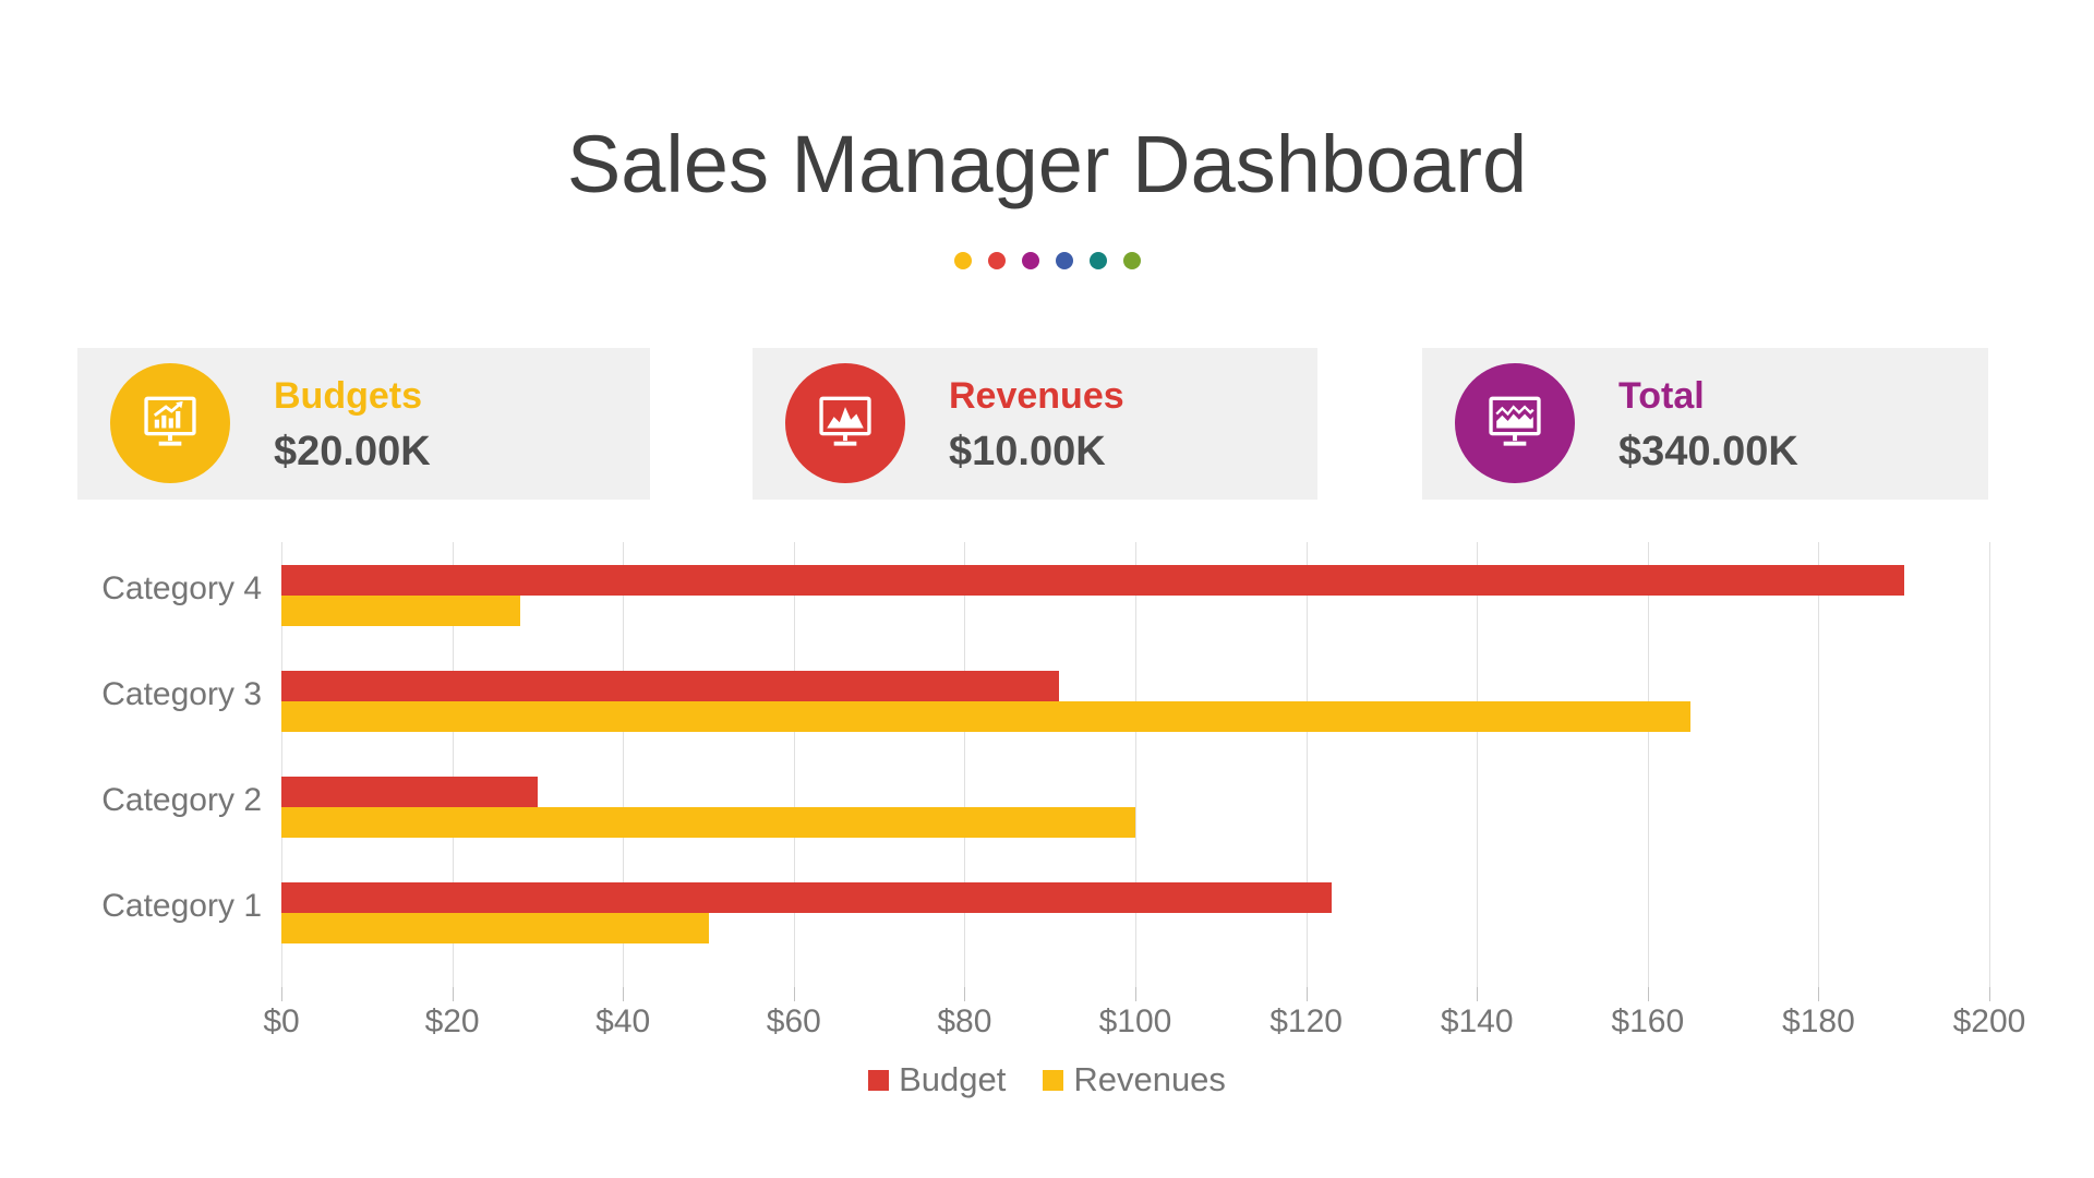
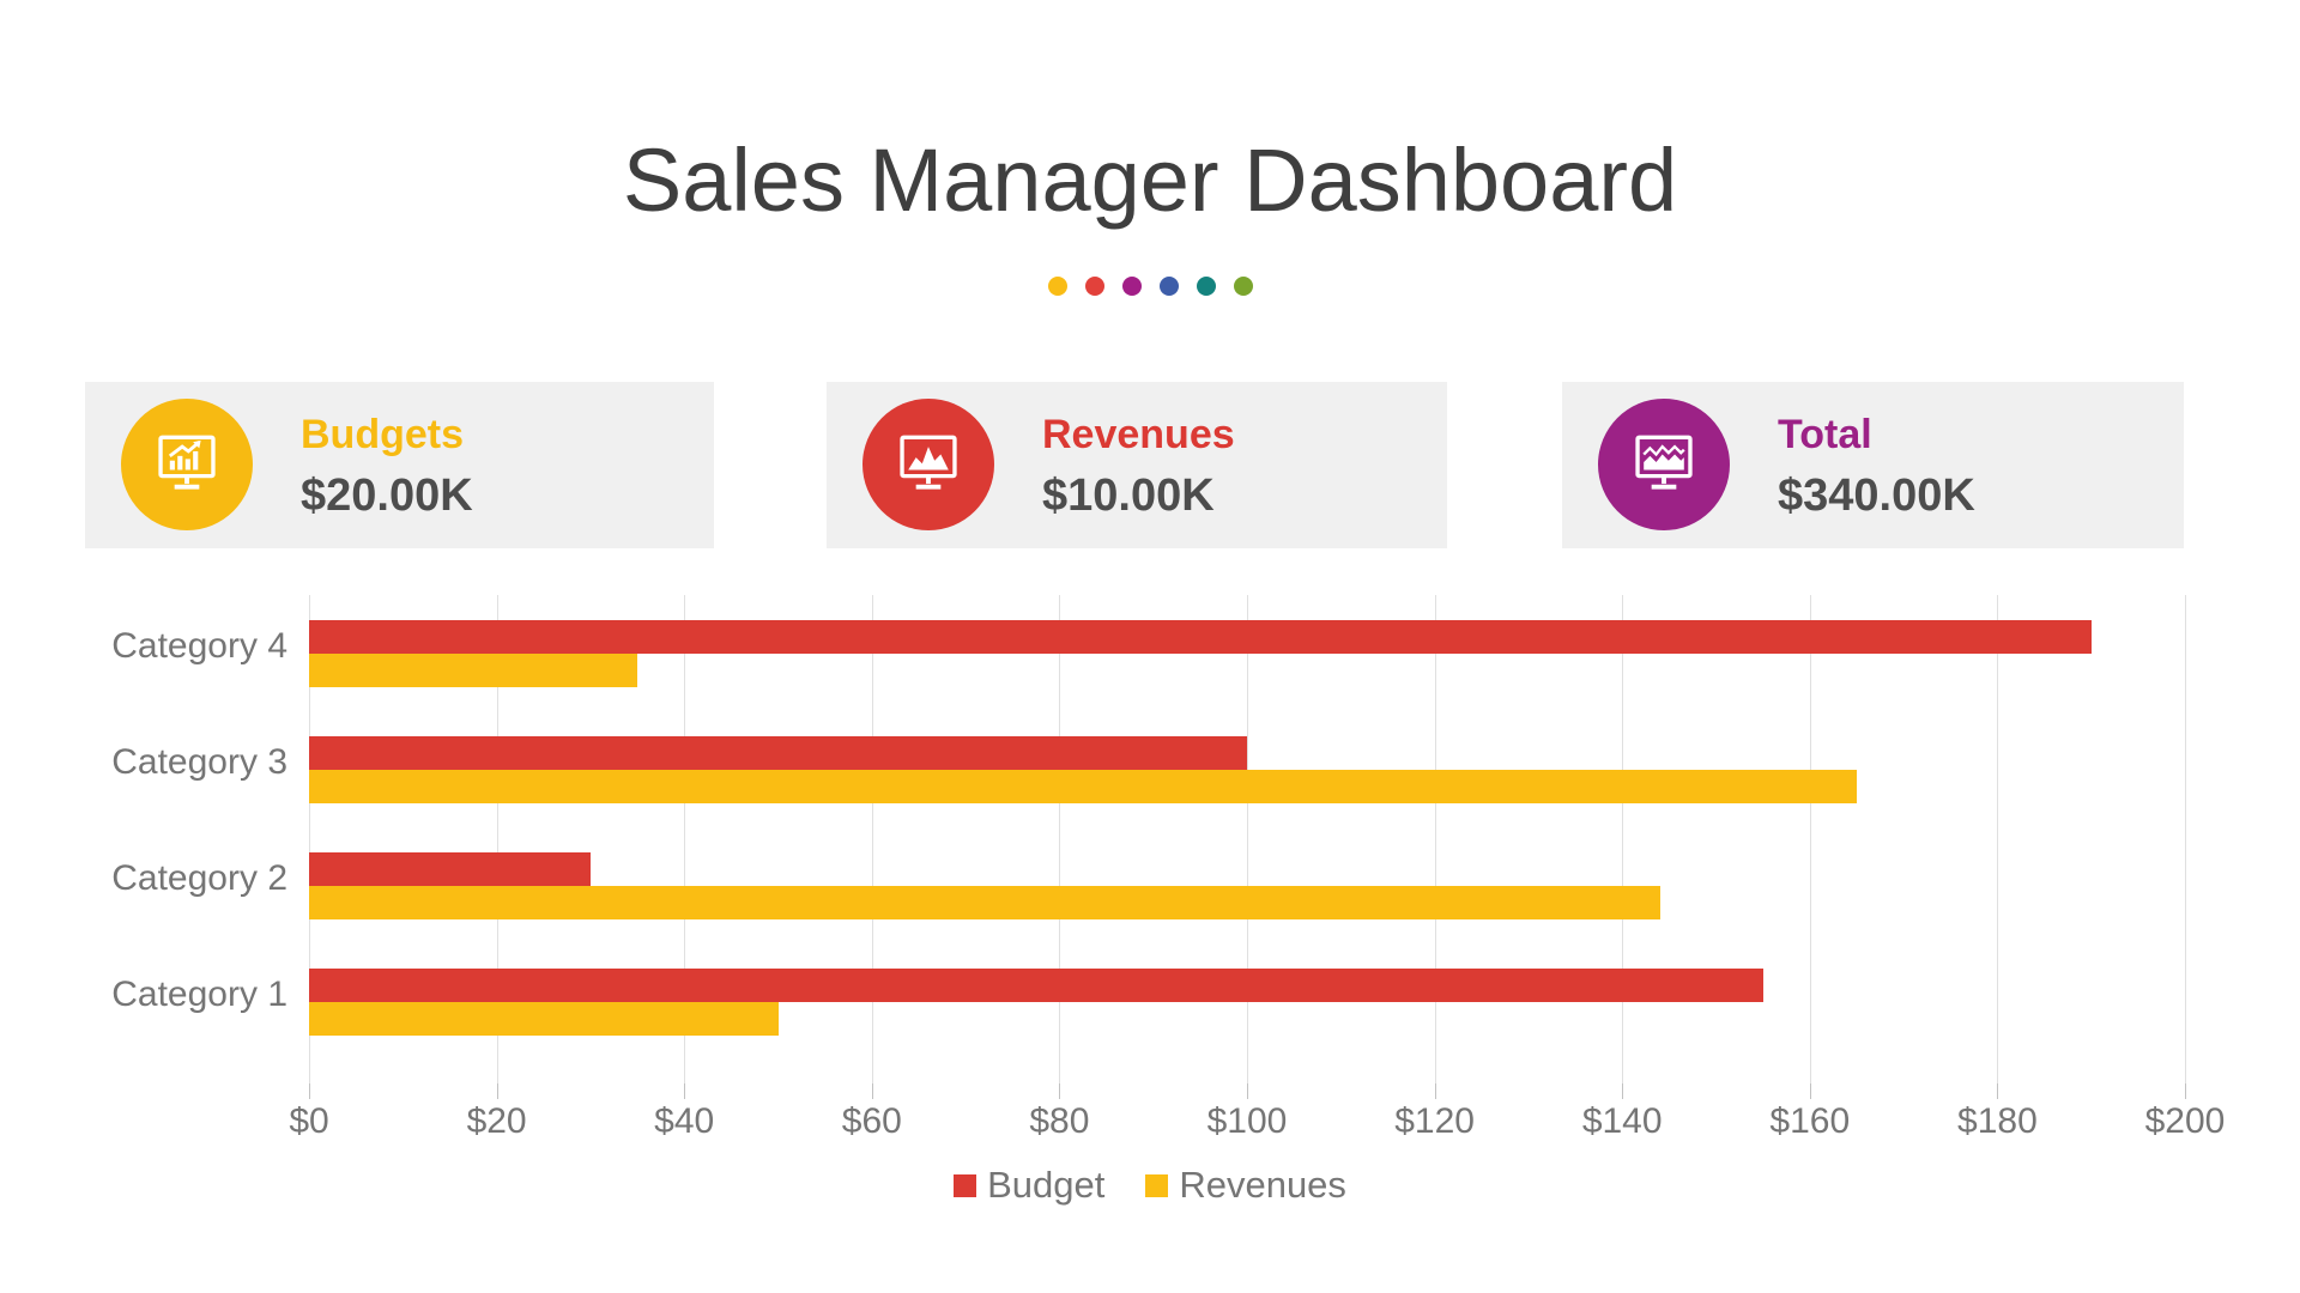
Revenues/Category 4: $28 -> $35
Budget/Category 3: $91 -> $100
Revenues/Category 2: $100 -> $144
Budget/Category 1: $123 -> $155
